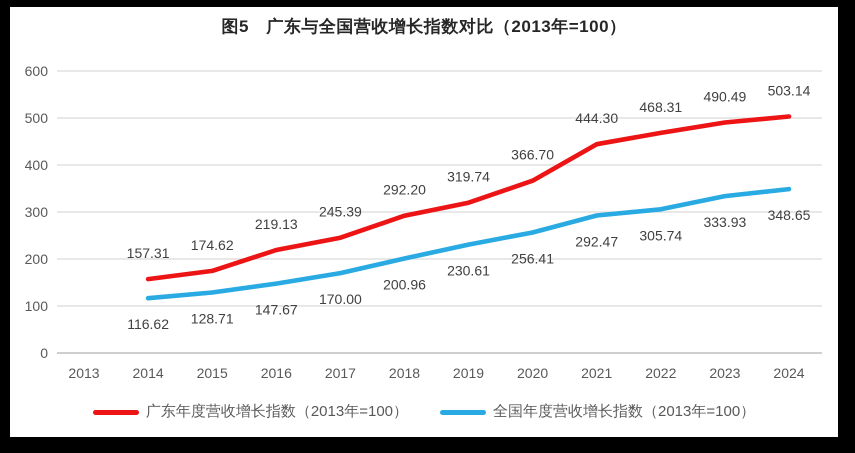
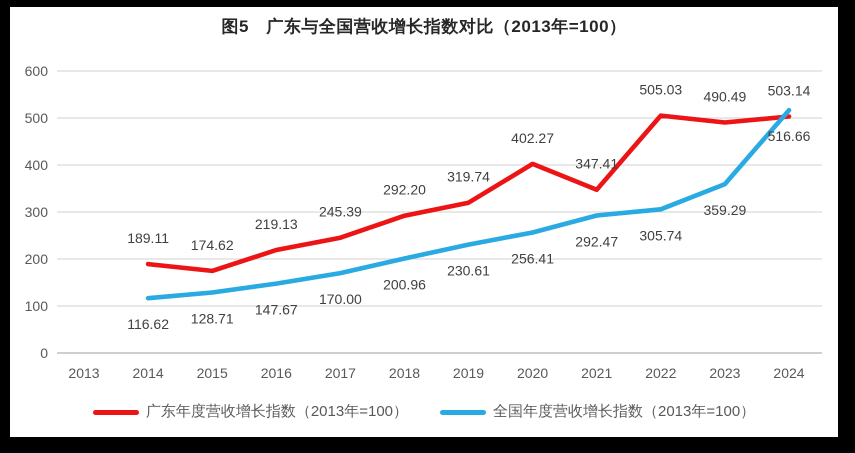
广东年度营收增长指数（2013年=100）/2014: 157.31 -> 189.11
广东年度营收增长指数（2013年=100）/2020: 366.70 -> 402.27
广东年度营收增长指数（2013年=100）/2021: 444.30 -> 347.41
广东年度营收增长指数（2013年=100）/2022: 468.31 -> 505.03
全国年度营收增长指数（2013年=100）/2023: 333.93 -> 359.29
全国年度营收增长指数（2013年=100）/2024: 348.65 -> 516.66
